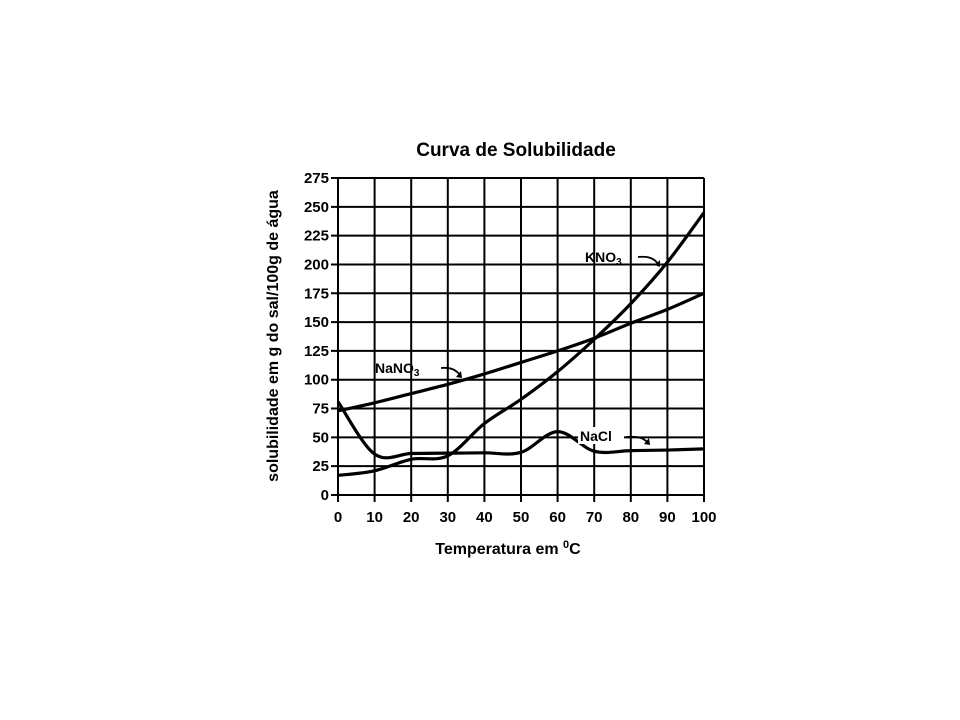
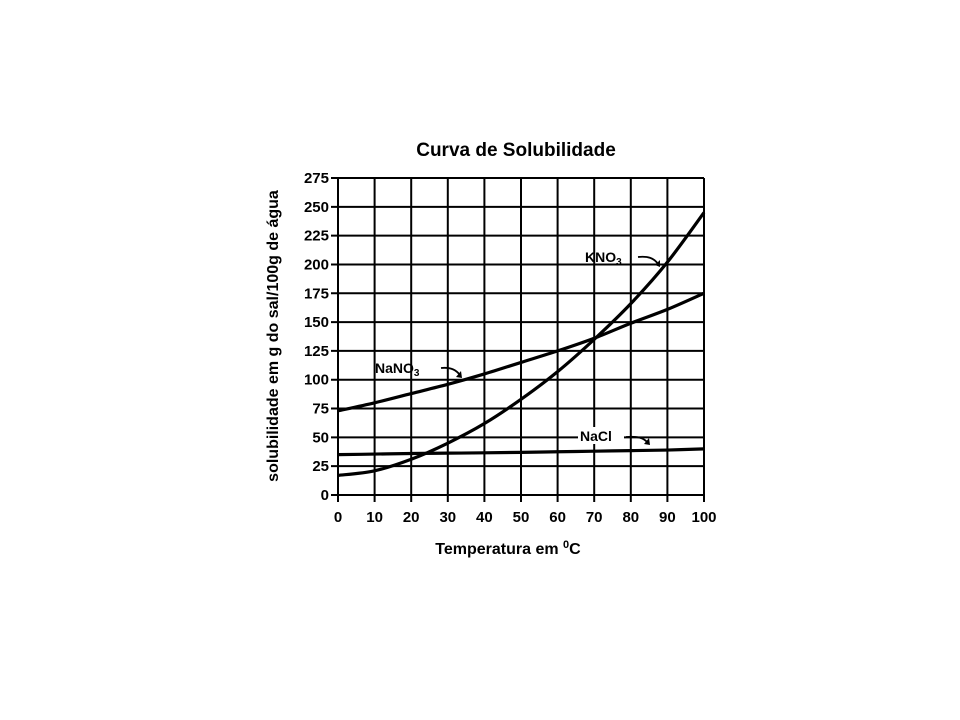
NaCl/0: 81 -> 35
KNO3/30: 34 -> 45
NaCl/60: 55 -> 38
